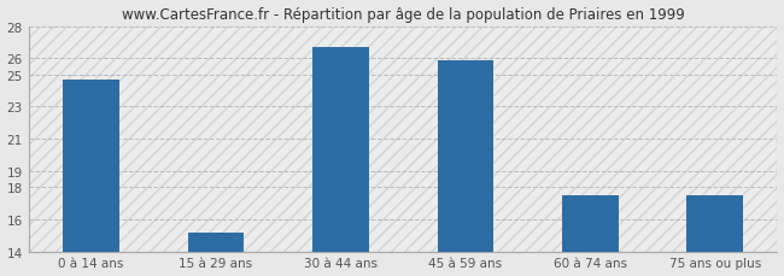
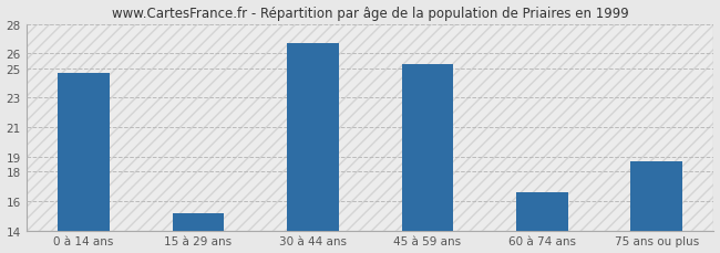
45 à 59 ans: 25.9 -> 25.3
60 à 74 ans: 17.5 -> 16.6
75 ans ou plus: 17.5 -> 18.7
